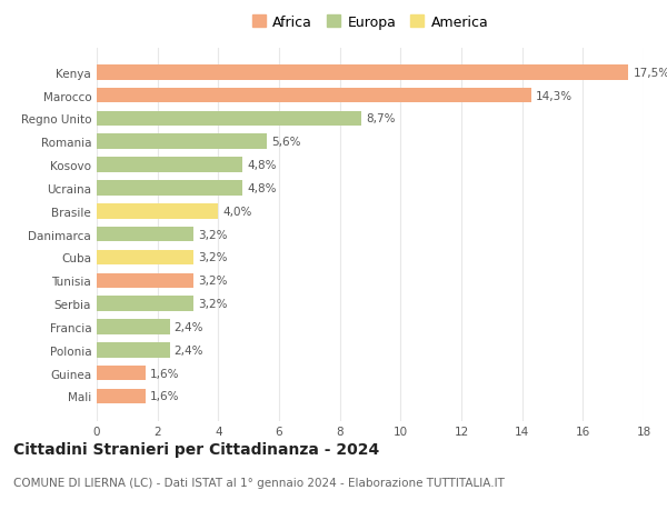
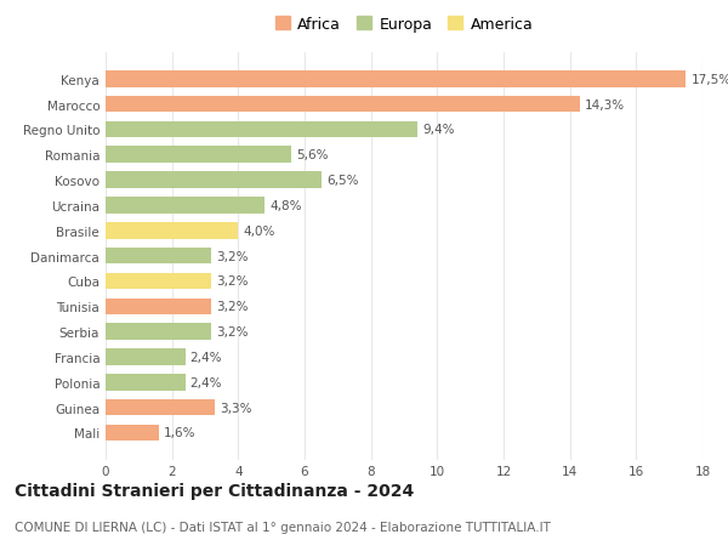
Regno Unito: 8,7% -> 9,4%
Kosovo: 4,8% -> 6,5%
Guinea: 1,6% -> 3,3%
